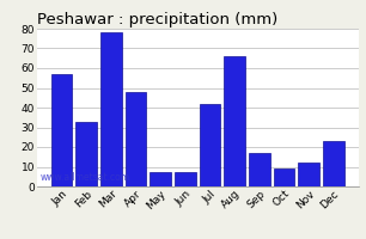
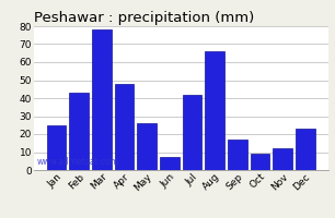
Jan: 57 -> 25
Feb: 33 -> 43
May: 7 -> 26
